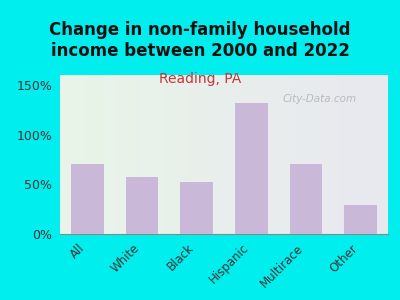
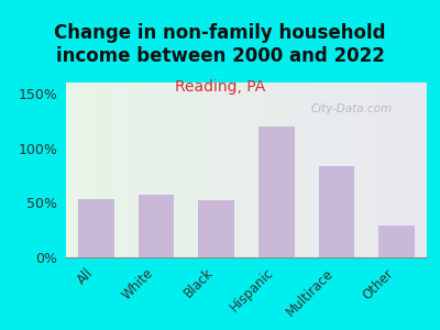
All: 70% -> 53%
Hispanic: 132% -> 120%
Multirace: 70% -> 84%
